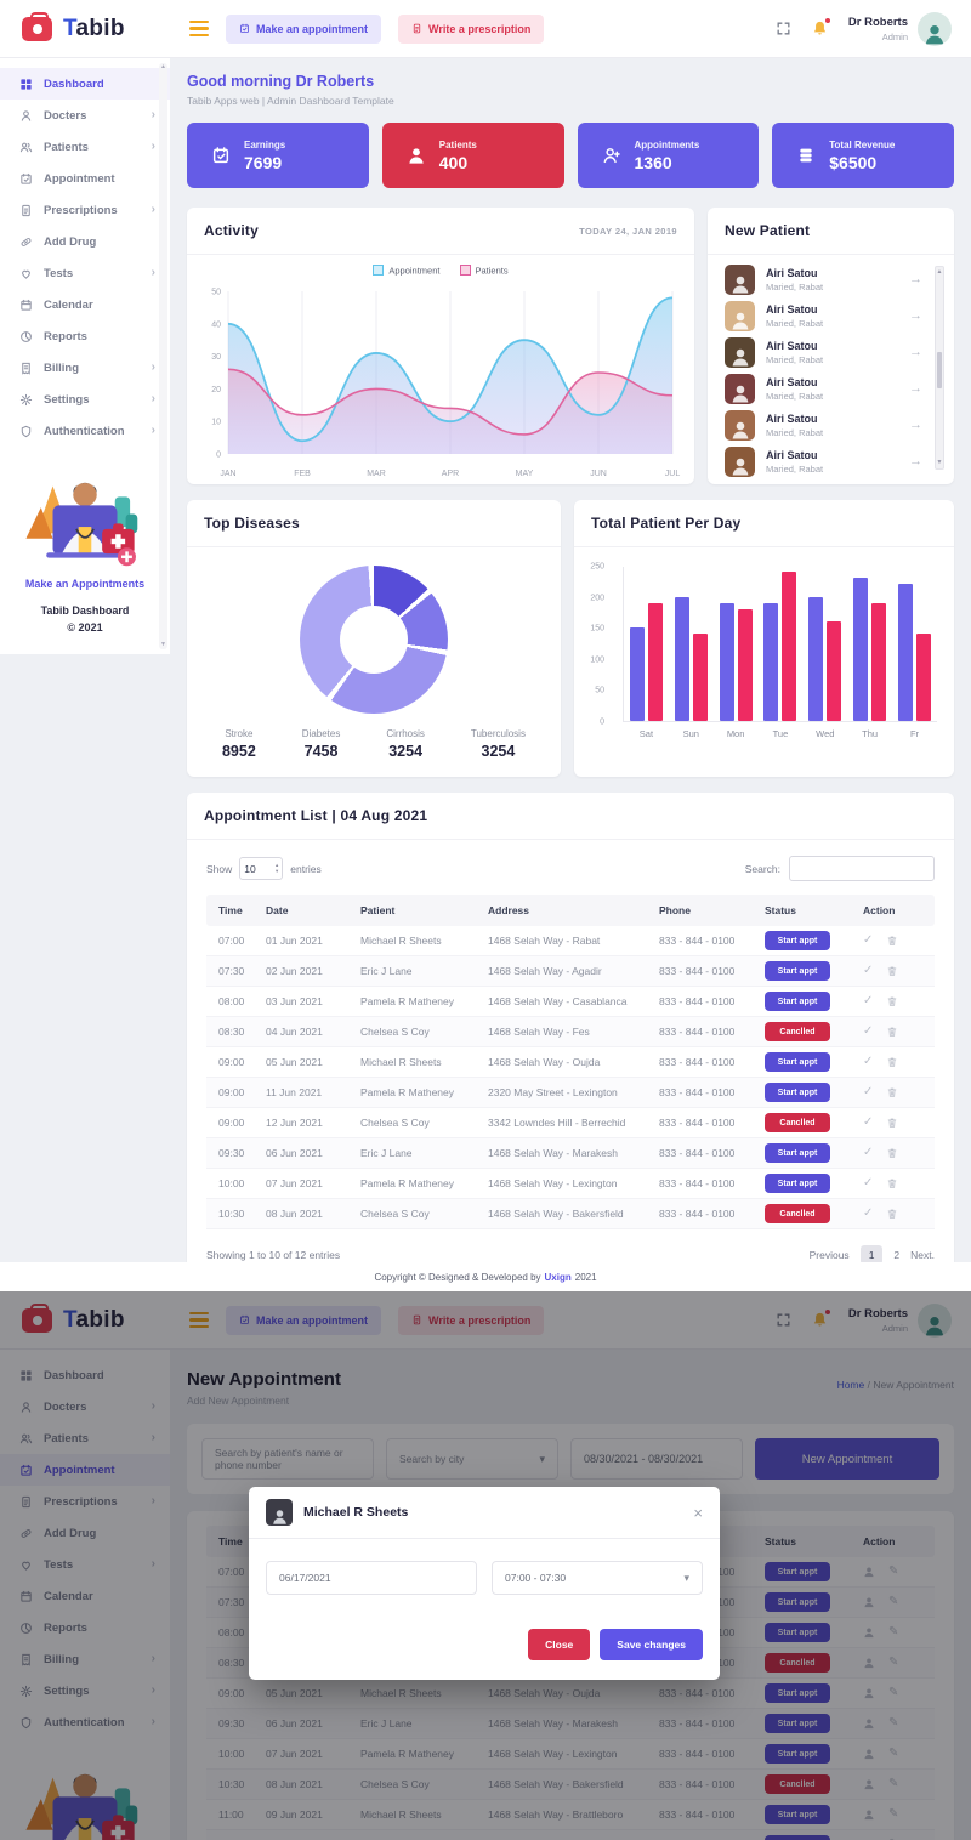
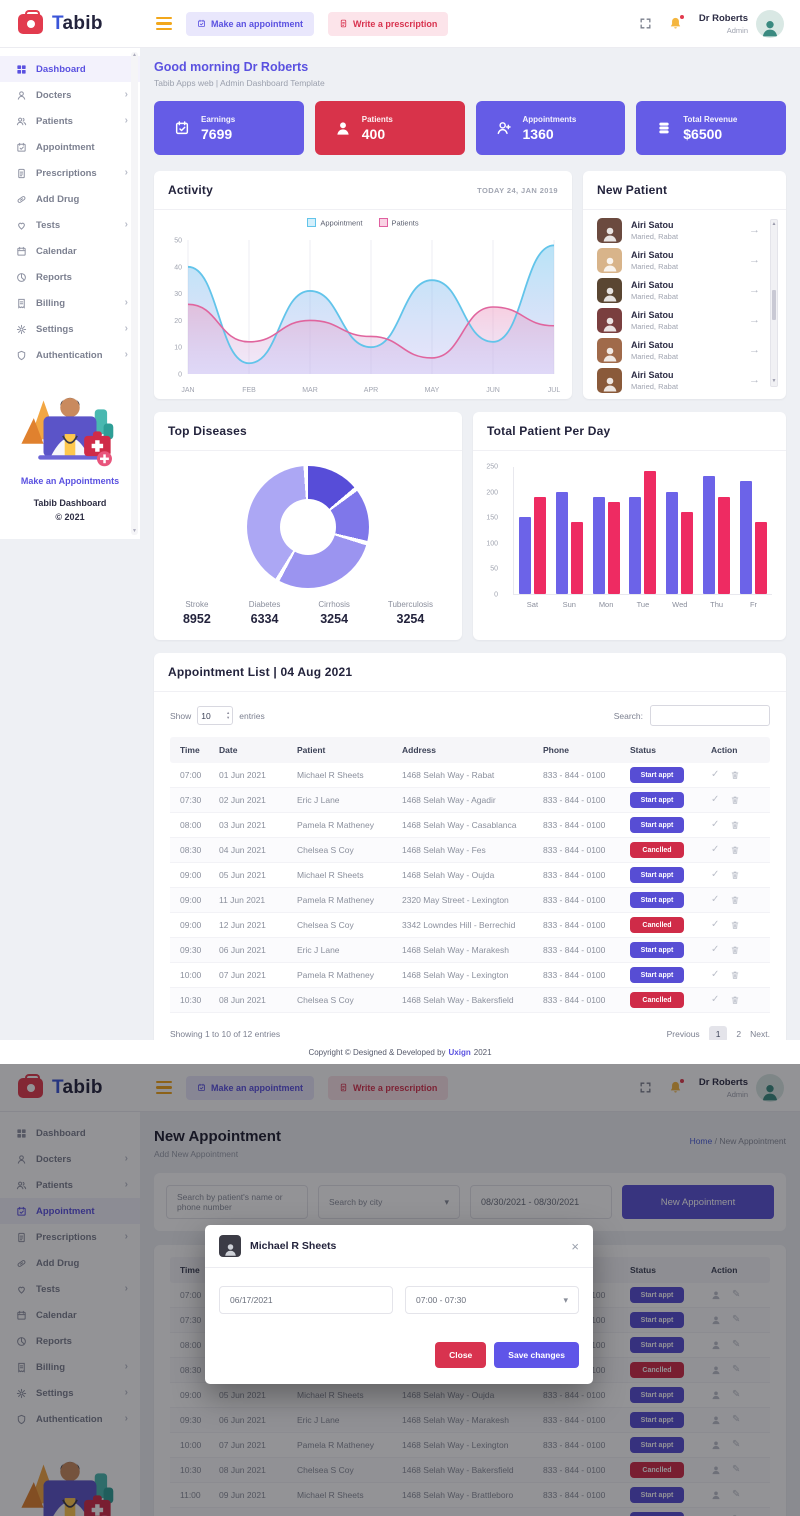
Top Diseases/Diabetes: 7458 -> 6334
